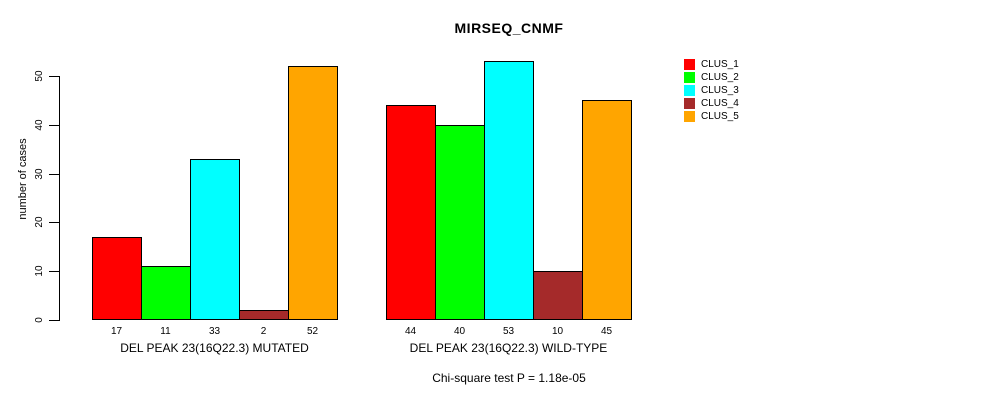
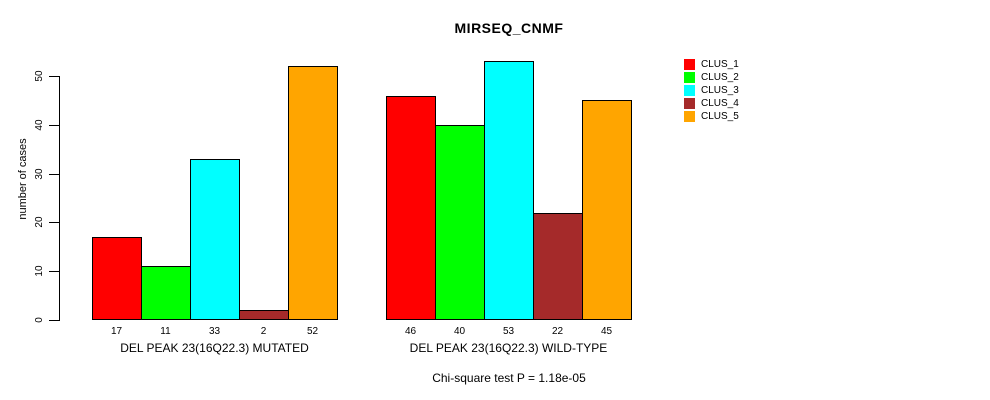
CLUS_1/DEL PEAK 23(16Q22.3) WILD-TYPE: 44 -> 46
CLUS_4/DEL PEAK 23(16Q22.3) WILD-TYPE: 10 -> 22
